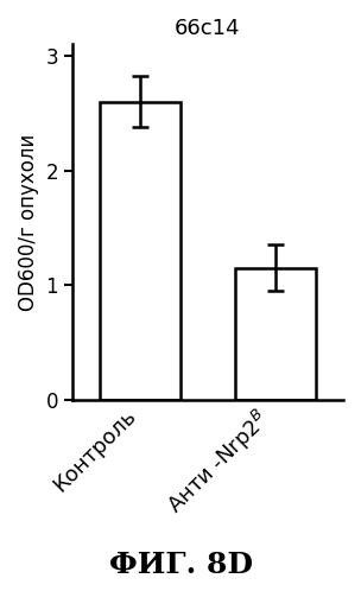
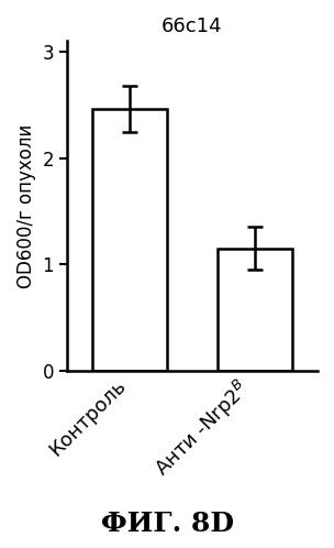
Контроль: 2.60 -> 2.46
